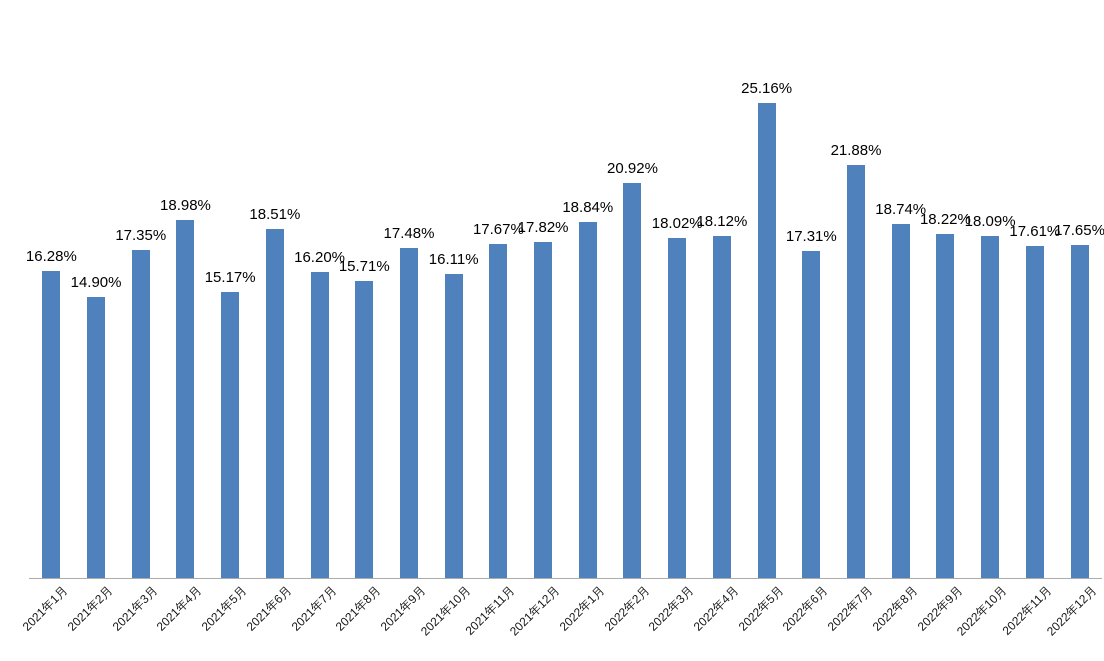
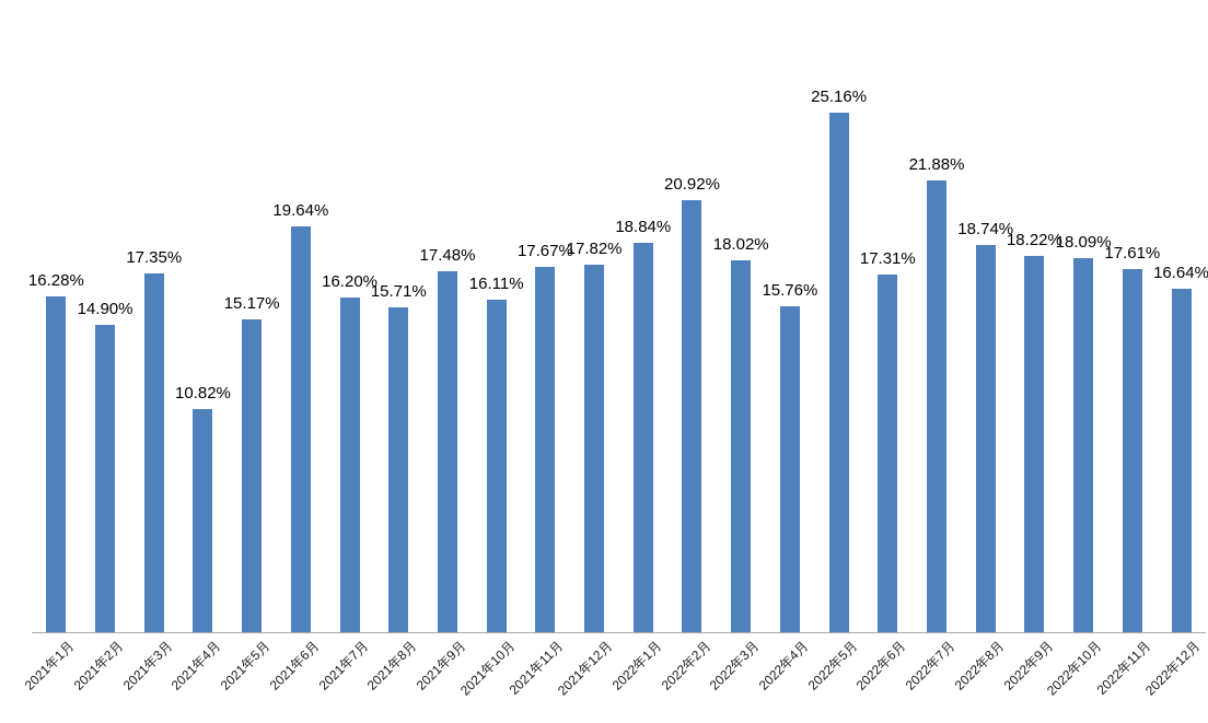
2021年4月: 18.98% -> 10.82%
2021年6月: 18.51% -> 19.64%
2022年4月: 18.12% -> 15.76%
2022年12月: 17.65% -> 16.64%
